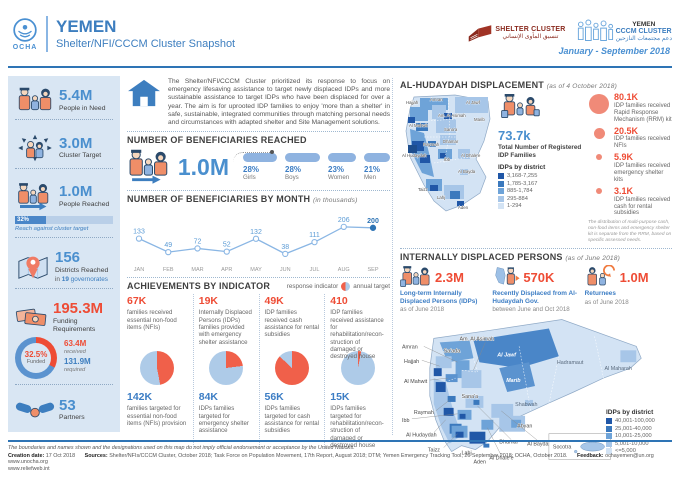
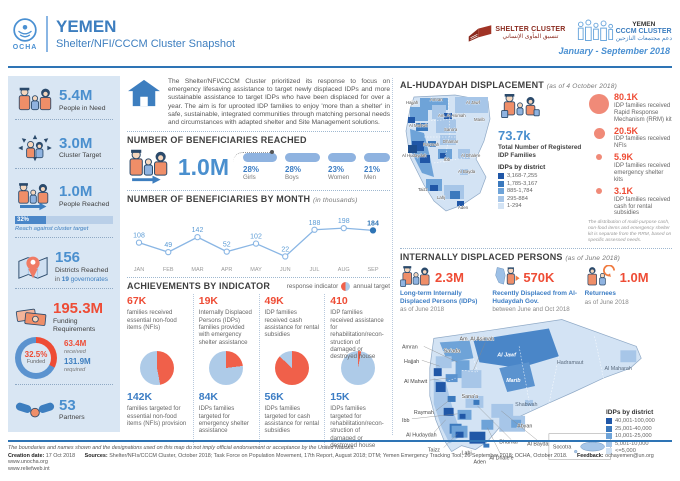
NUMBER OF BENEFICIARIES BY MONTH (in thousands)/JAN: 133 -> 108
NUMBER OF BENEFICIARIES BY MONTH (in thousands)/MAR: 72 -> 142
NUMBER OF BENEFICIARIES BY MONTH (in thousands)/MAY: 132 -> 102
NUMBER OF BENEFICIARIES BY MONTH (in thousands)/JUN: 38 -> 22
NUMBER OF BENEFICIARIES BY MONTH (in thousands)/JUL: 111 -> 188
NUMBER OF BENEFICIARIES BY MONTH (in thousands)/AUG: 206 -> 198
NUMBER OF BENEFICIARIES BY MONTH (in thousands)/SEP: 200 -> 184
